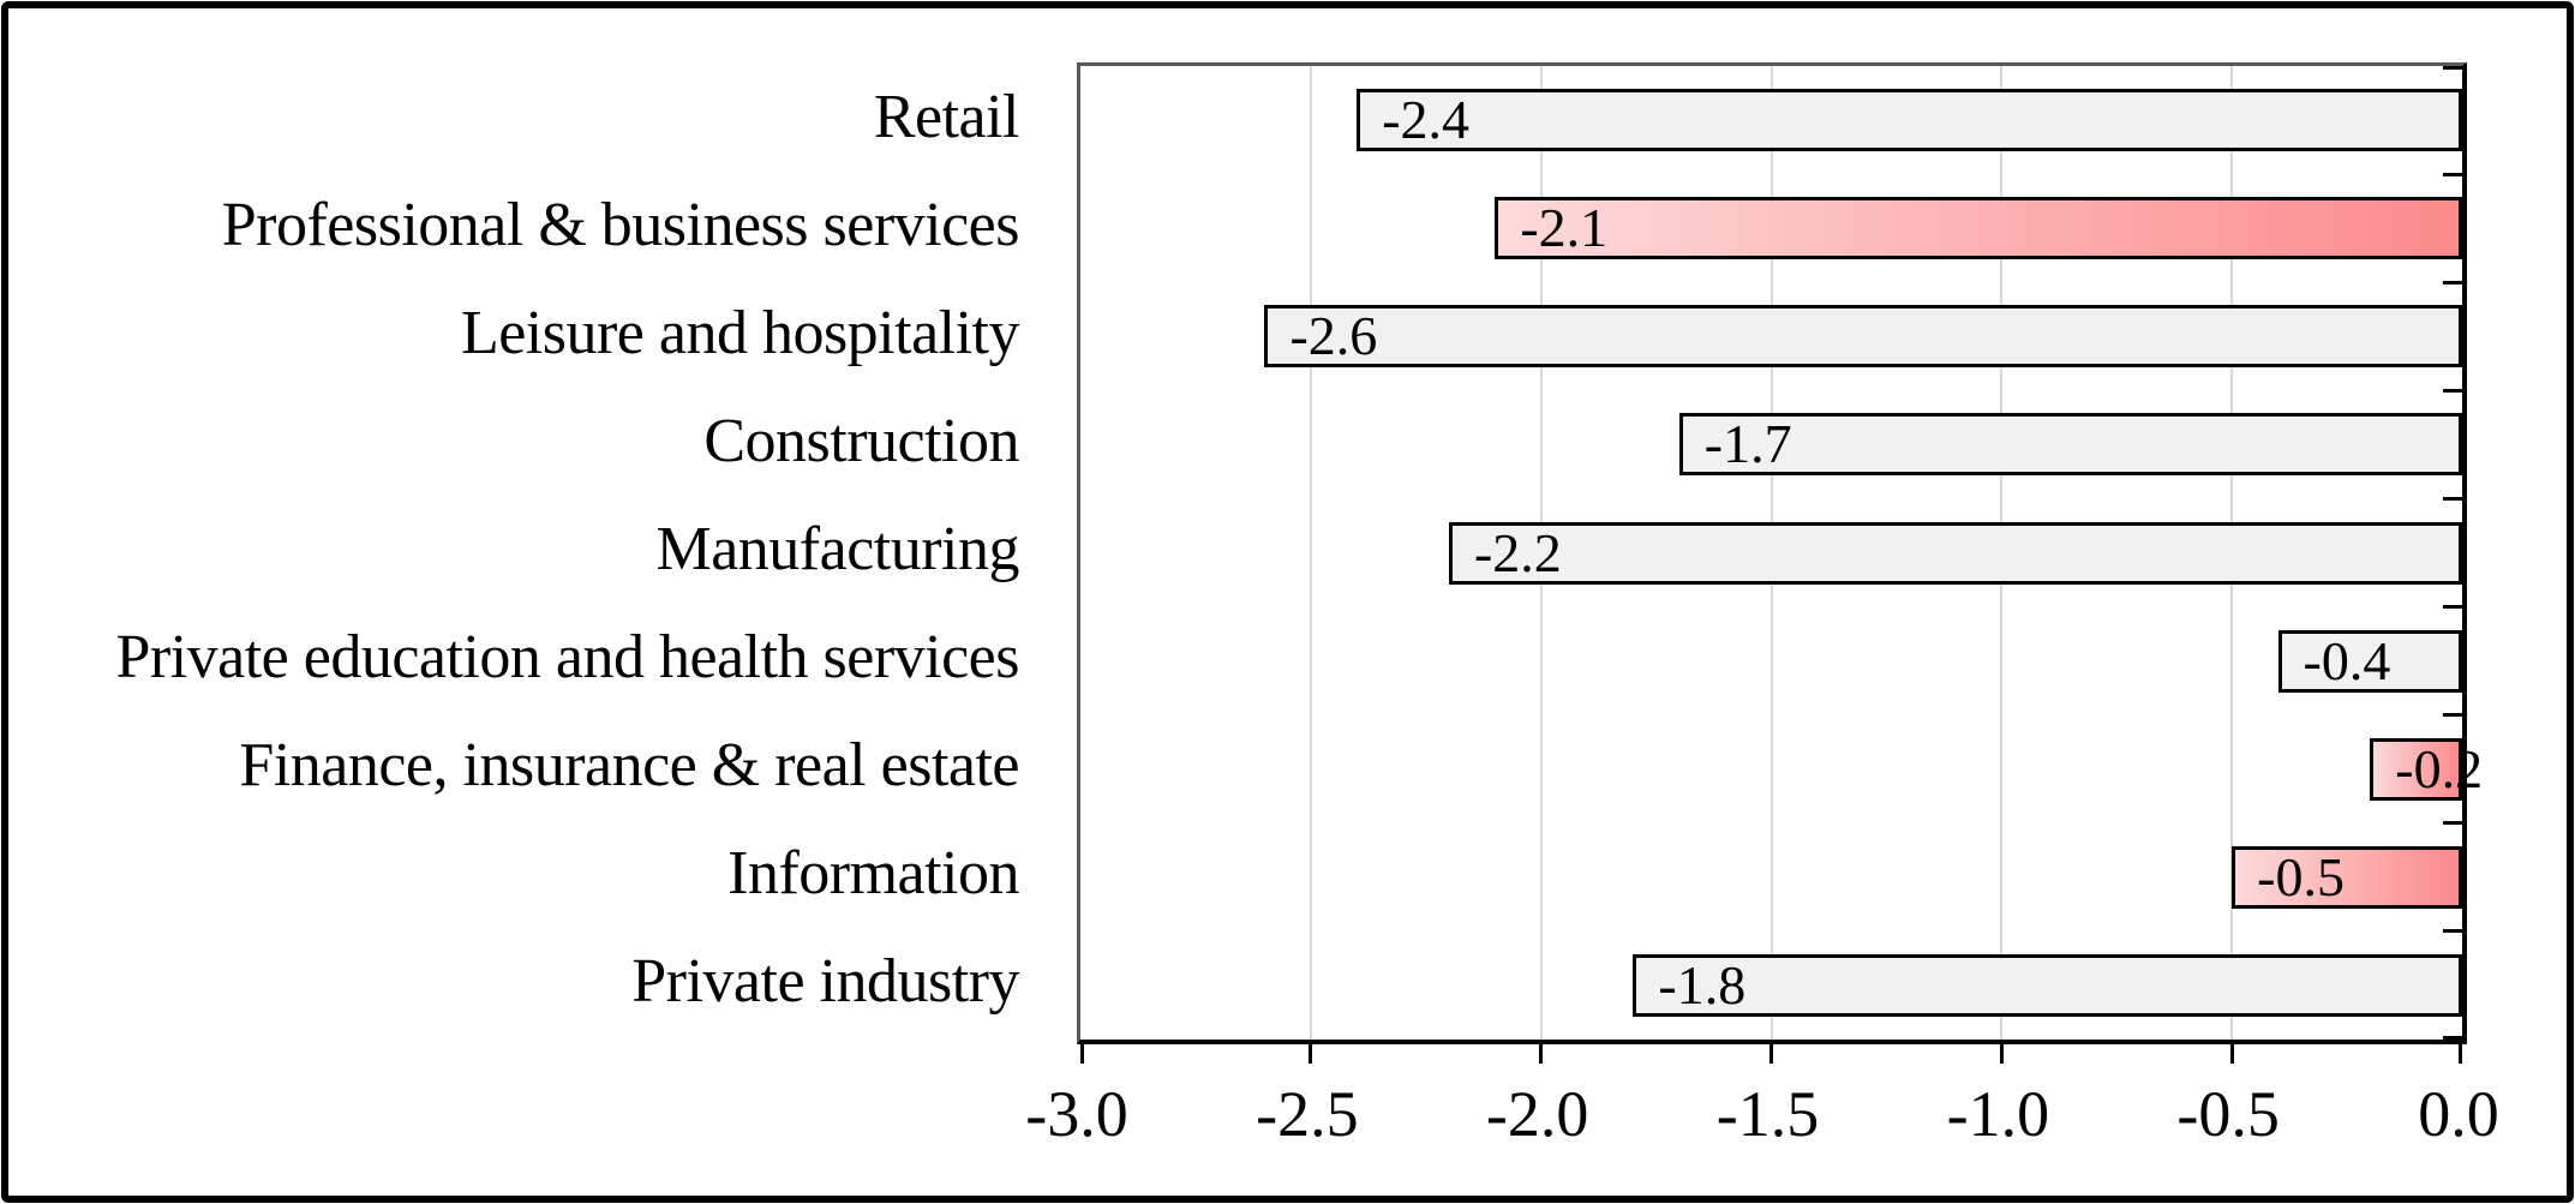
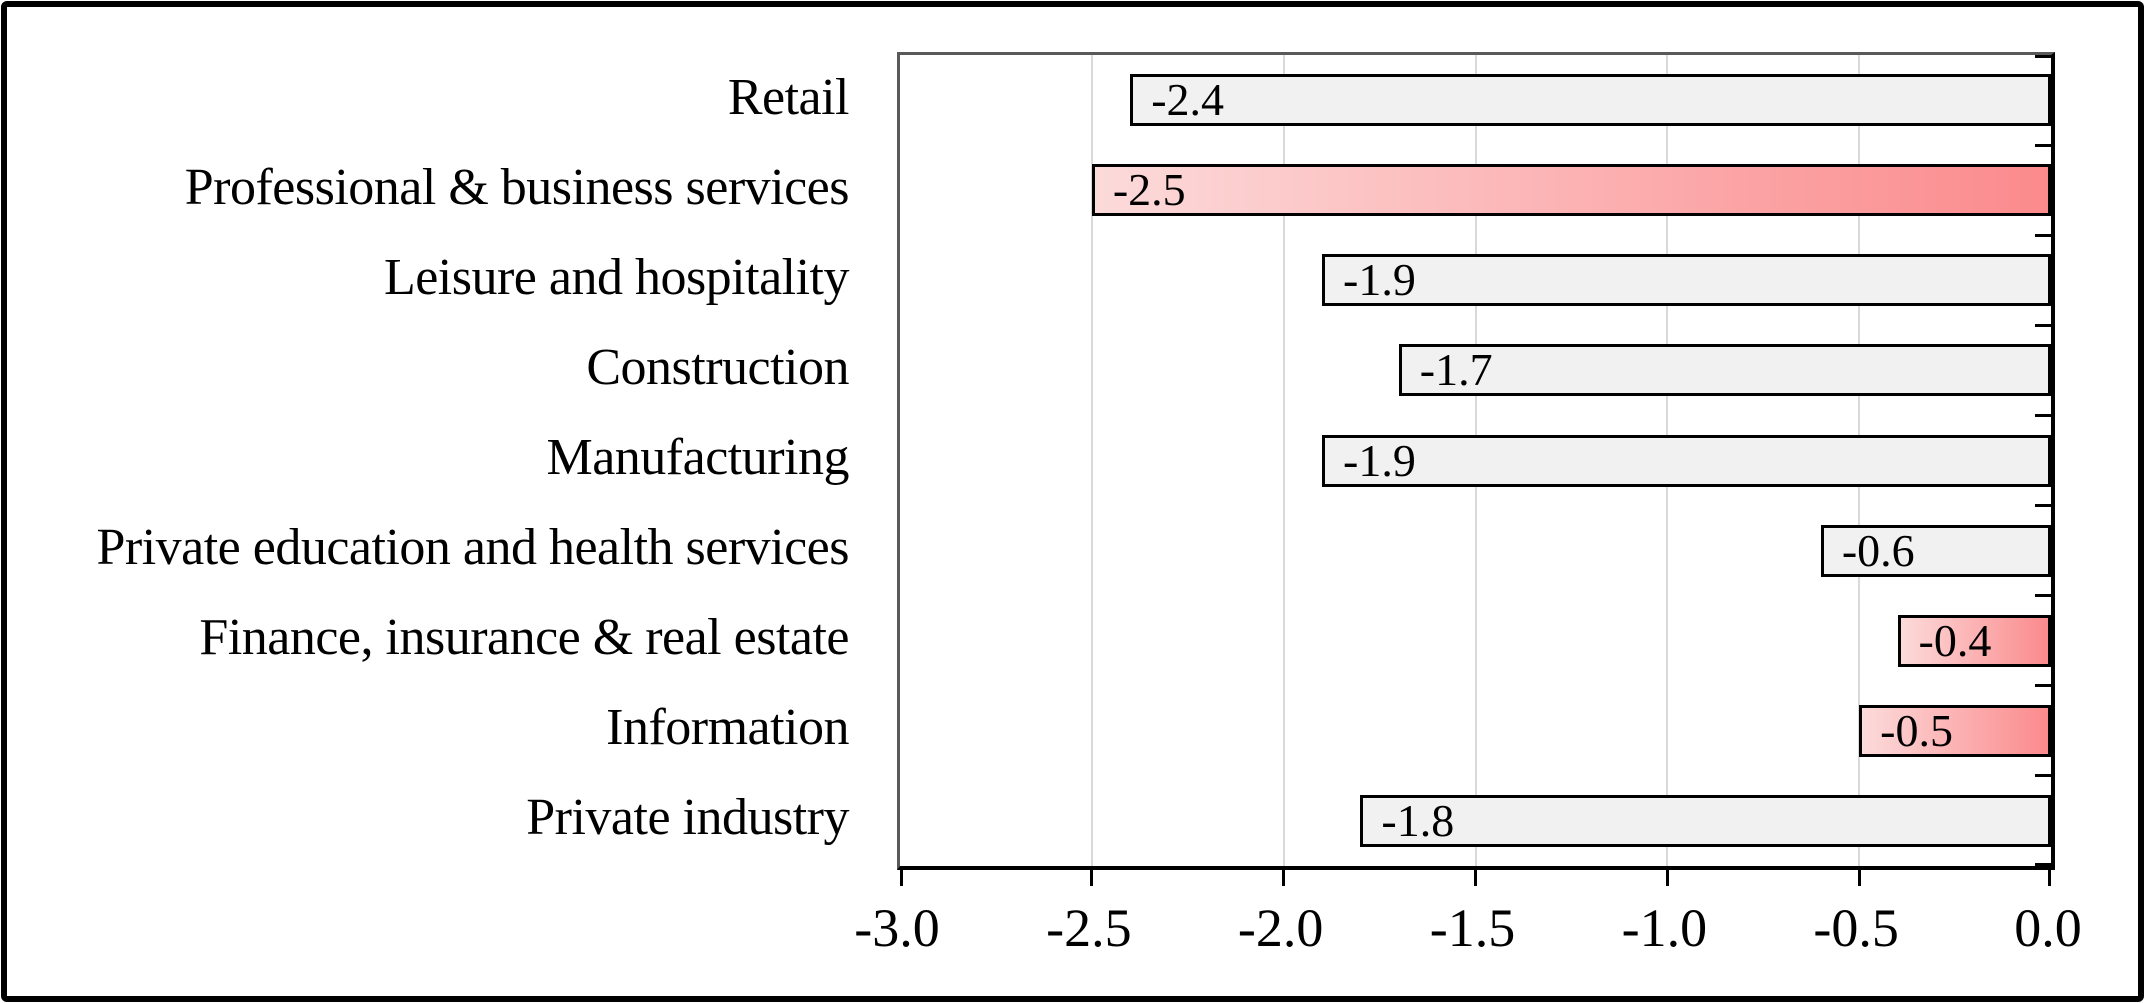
Professional & business services: -2.1 -> -2.5
Leisure and hospitality: -2.6 -> -1.9
Manufacturing: -2.2 -> -1.9
Private education and health services: -0.4 -> -0.6
Finance, insurance & real estate: -0.2 -> -0.4
